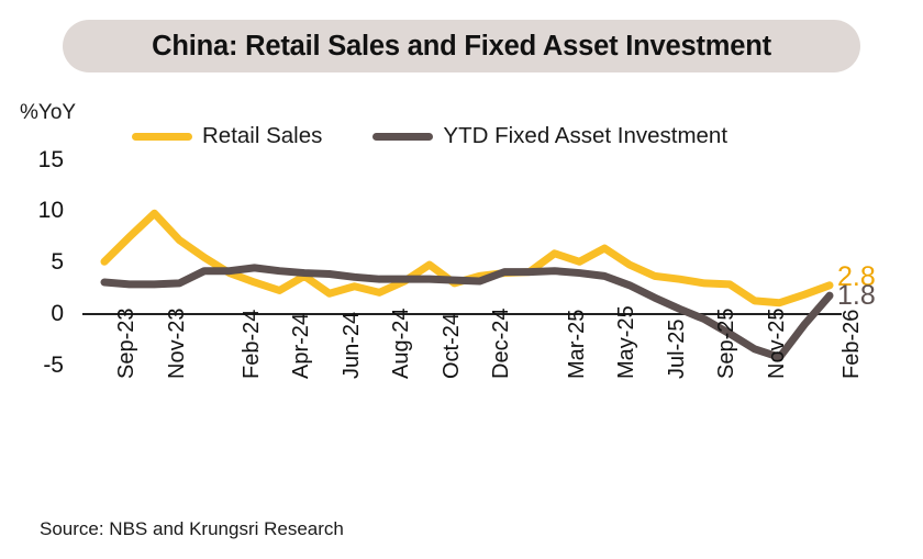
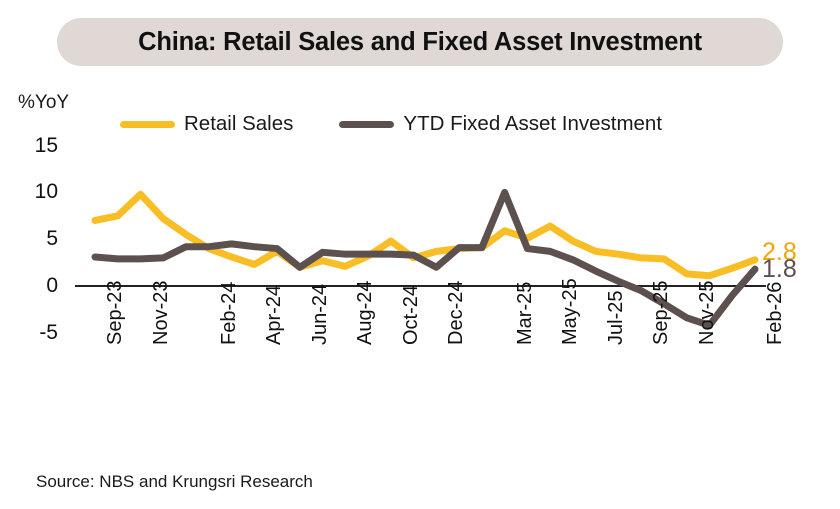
Retail Sales/Sep-23: 5 -> 7
YTD Fixed Asset Investment/Jun-24: 4 -> 2
YTD Fixed Asset Investment/Dec-24: 3 -> 2
YTD Fixed Asset Investment/Mar-25: 4 -> 10
